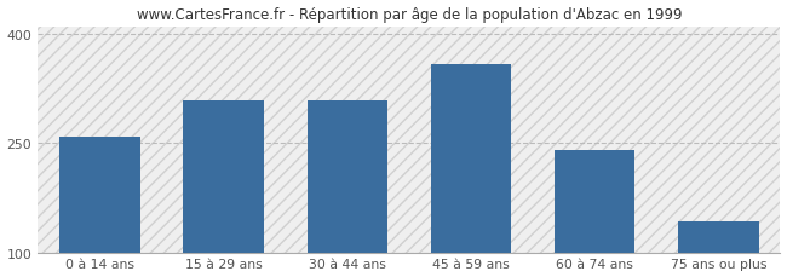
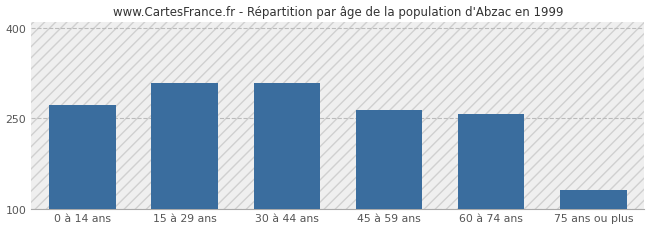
0 à 14 ans: 258 -> 271
45 à 59 ans: 358 -> 264
60 à 74 ans: 240 -> 256
75 ans ou plus: 142 -> 131
